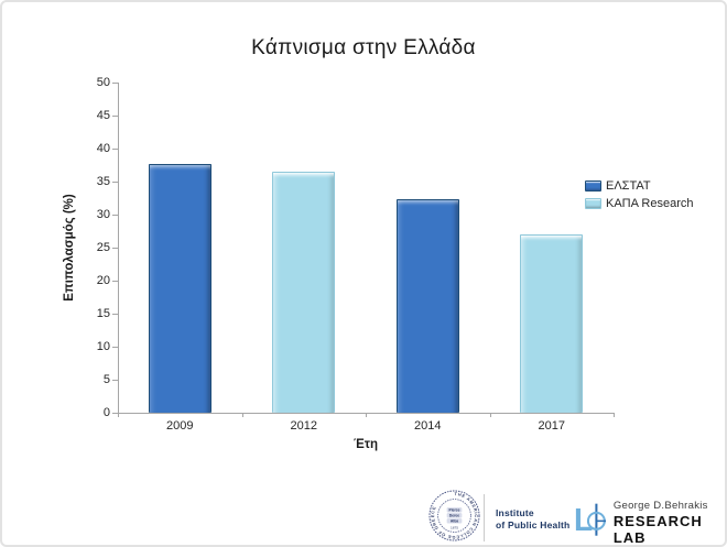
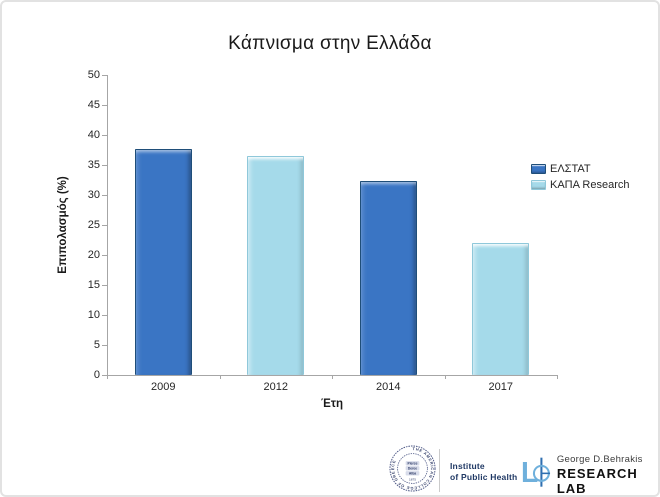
2017: 27 -> 22
